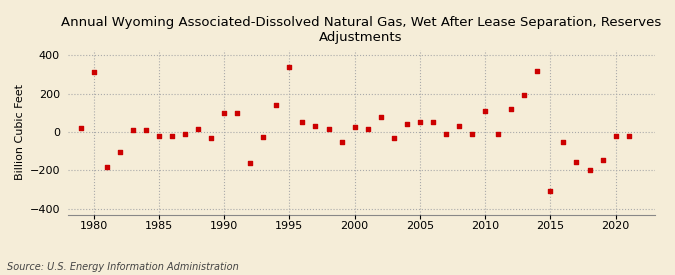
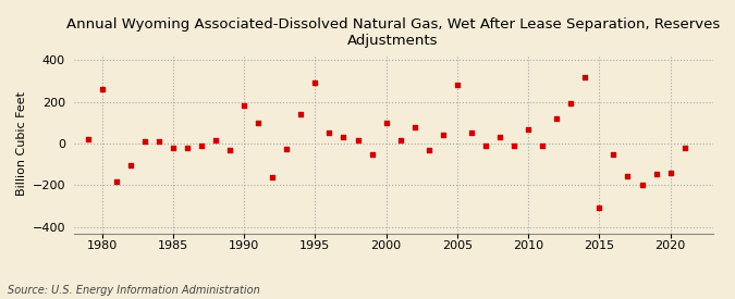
1980: 320 -> 260
1990: 100 -> 180
1995: 340 -> 290
2000: 20 -> 100
2005: 50 -> 280
2010: 110 -> 70
2020: -20 -> -140
